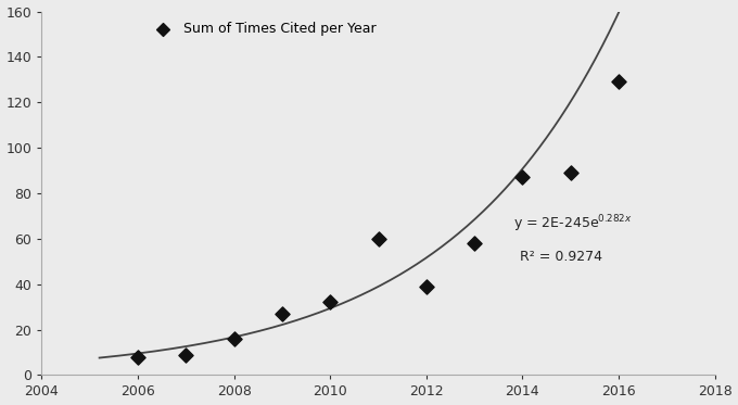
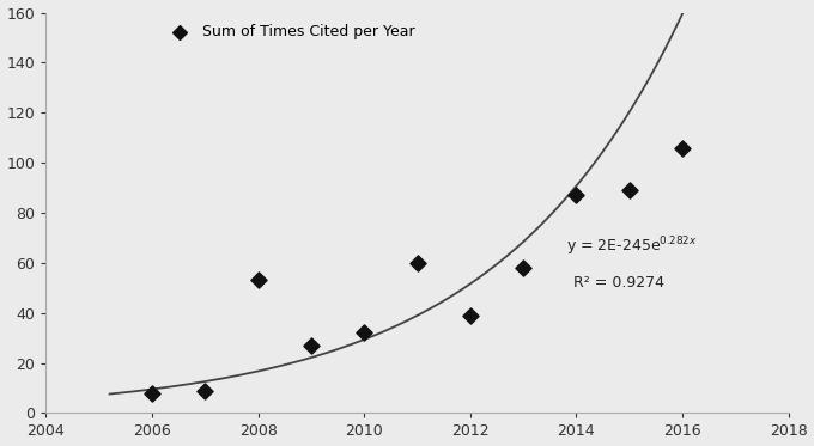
Sum of Times Cited per Year/2008: 16 -> 53
Sum of Times Cited per Year/2016: 129 -> 106
